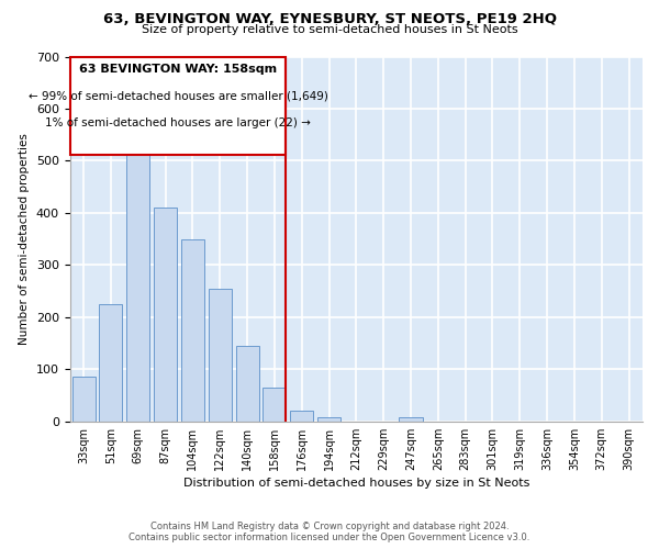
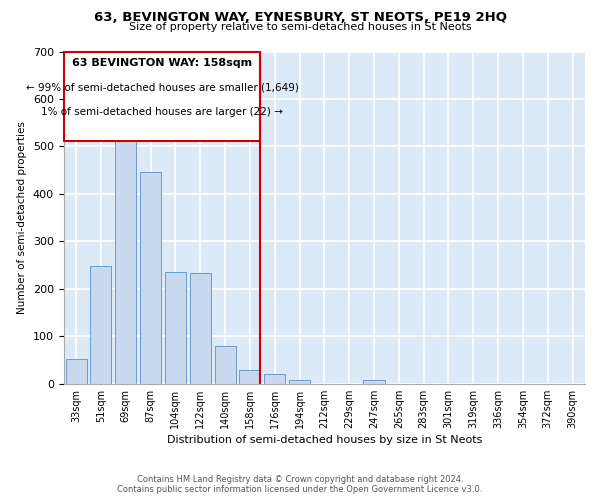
33sqm: 85 -> 52
51sqm: 225 -> 248
87sqm: 410 -> 447
104sqm: 350 -> 236
122sqm: 255 -> 234
140sqm: 145 -> 80
158sqm: 65 -> 30
